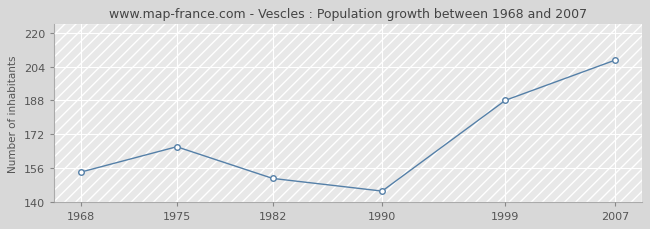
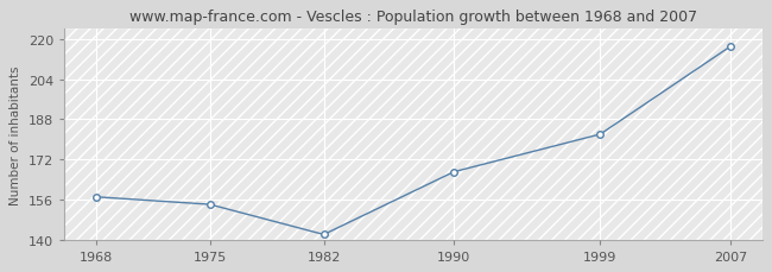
1968: 154 -> 157
1975: 166 -> 154
1982: 151 -> 142
1990: 145 -> 167
1999: 188 -> 182
2007: 207 -> 217
